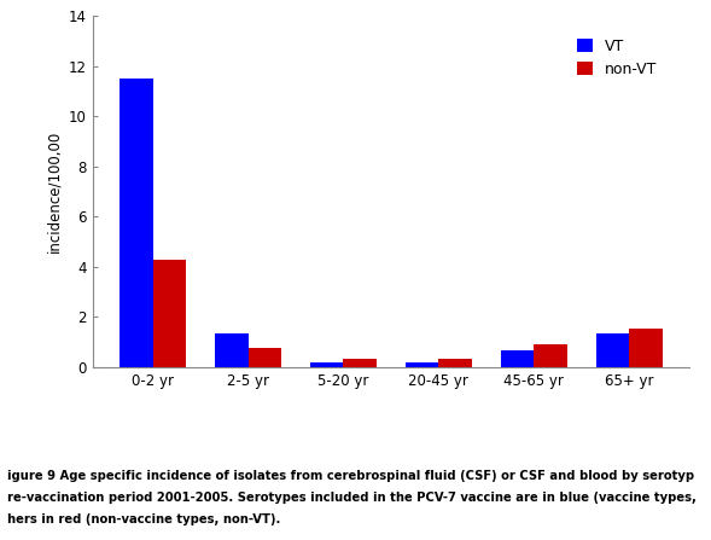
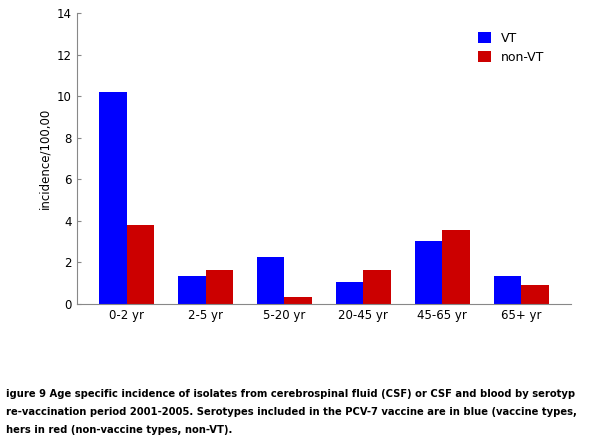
VT/0-2 yr: 11.50 -> 10.20
non-VT/0-2 yr: 4.30 -> 3.80
non-VT/2-5 yr: 0.75 -> 1.65
VT/5-20 yr: 0.18 -> 2.25
VT/20-45 yr: 0.18 -> 1.05
non-VT/20-45 yr: 0.32 -> 1.65
VT/45-65 yr: 0.65 -> 3.05
non-VT/45-65 yr: 0.90 -> 3.55
non-VT/65+ yr: 1.55 -> 0.90
